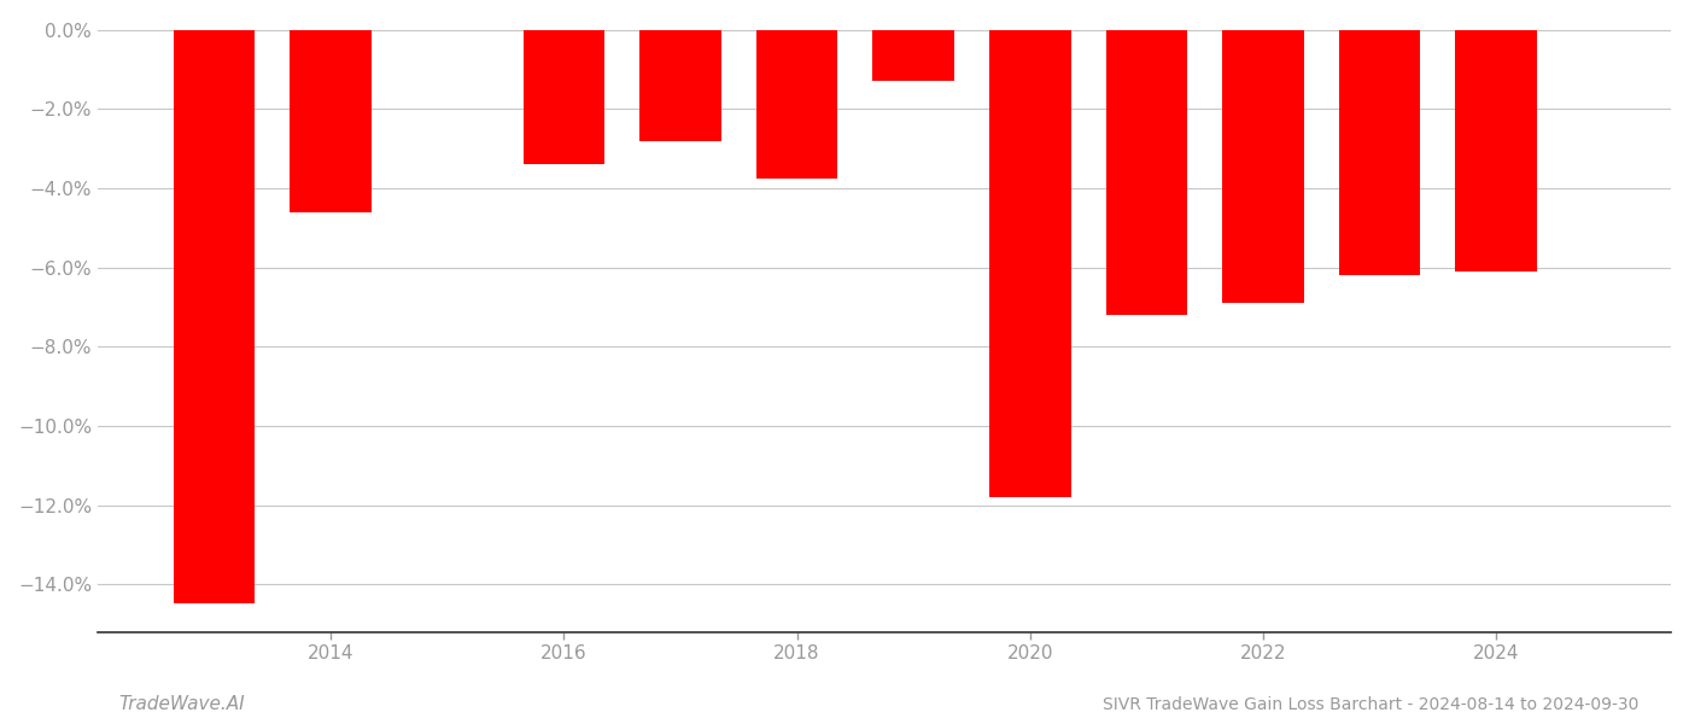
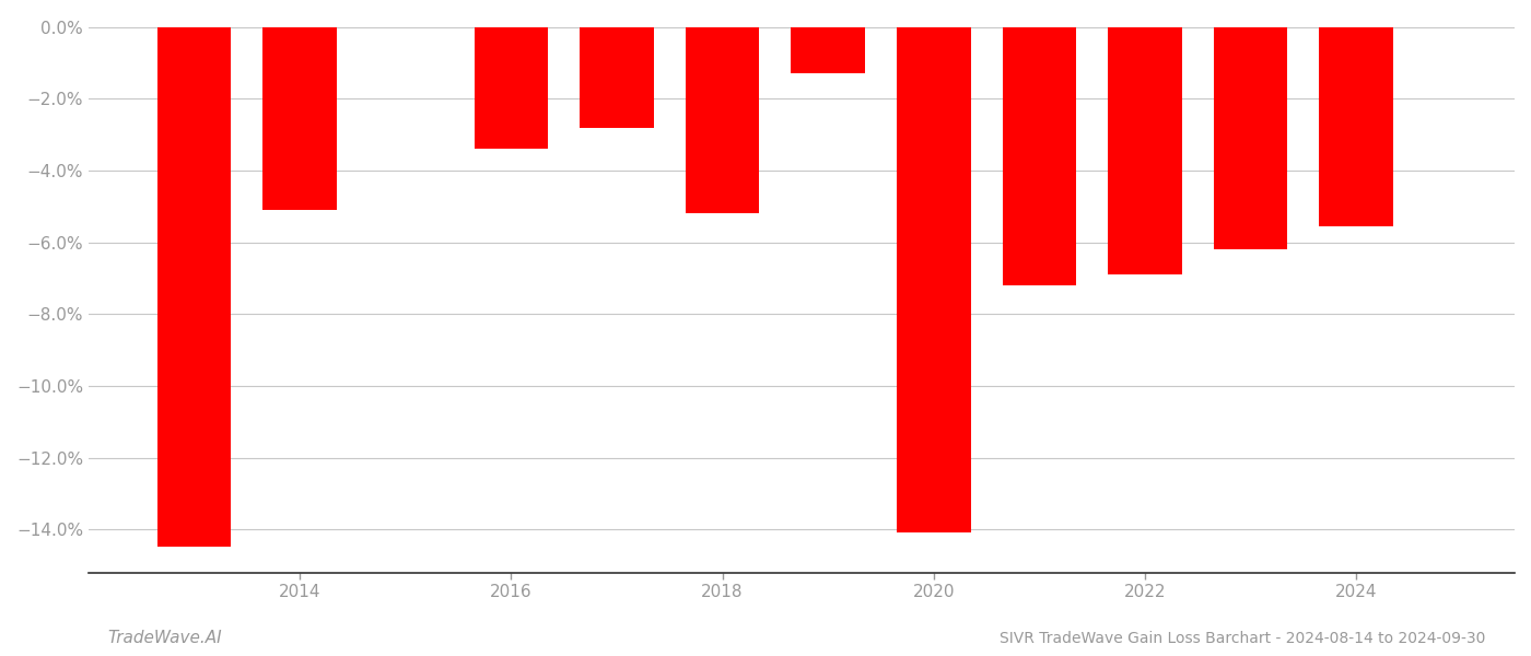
2014: -4.62% -> -5.10%
2018: -3.75% -> -5.20%
2020: -11.80% -> -14.10%
2024: -6.10% -> -5.55%
